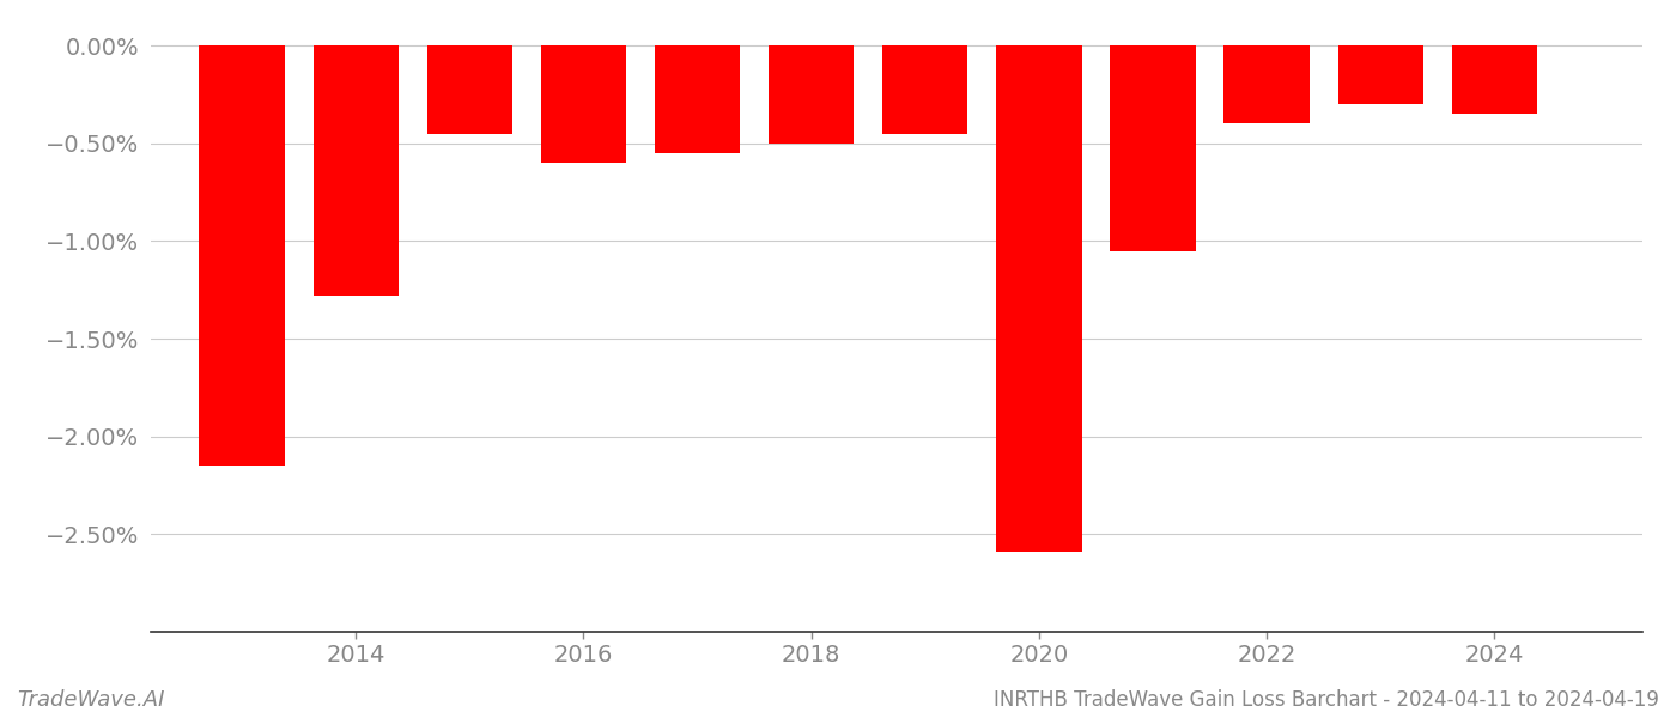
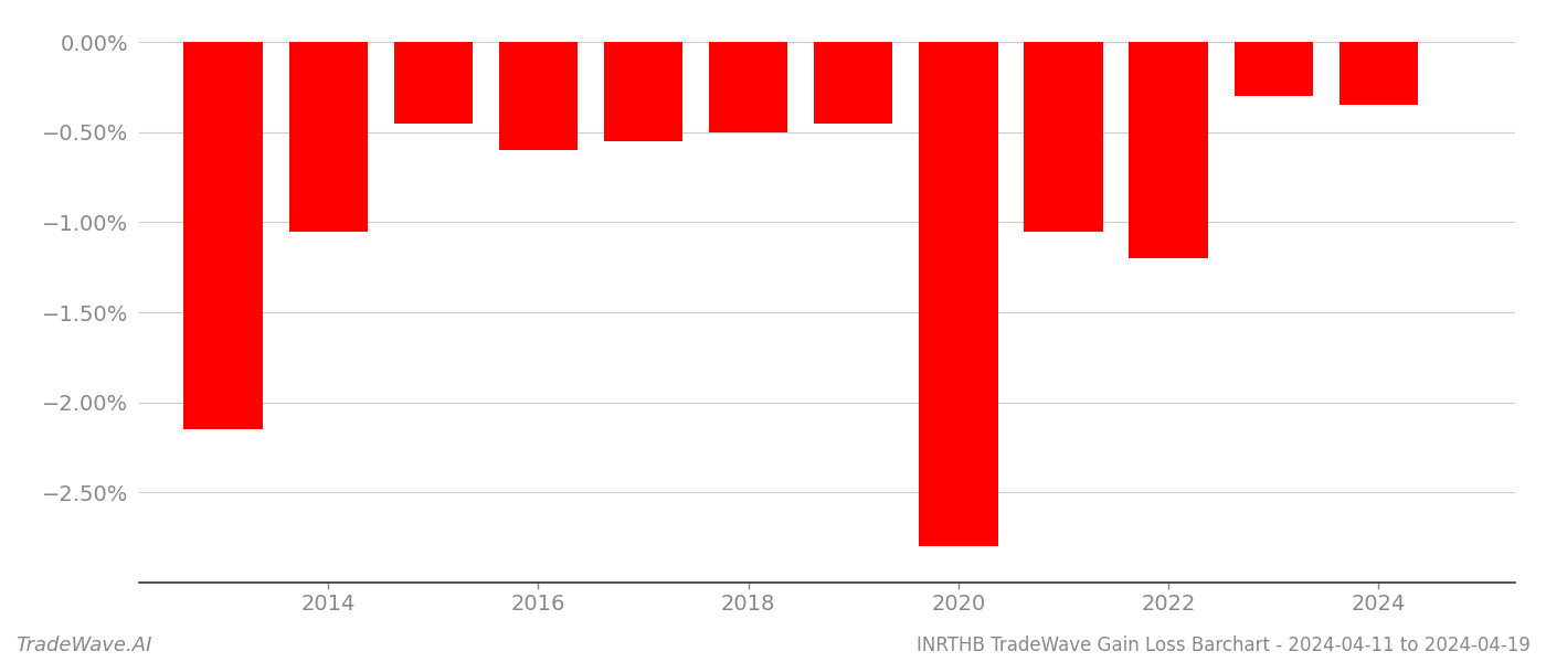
2014: -1.28% -> -1.05%
2020: -2.59% -> -2.80%
2022: -0.40% -> -1.20%
